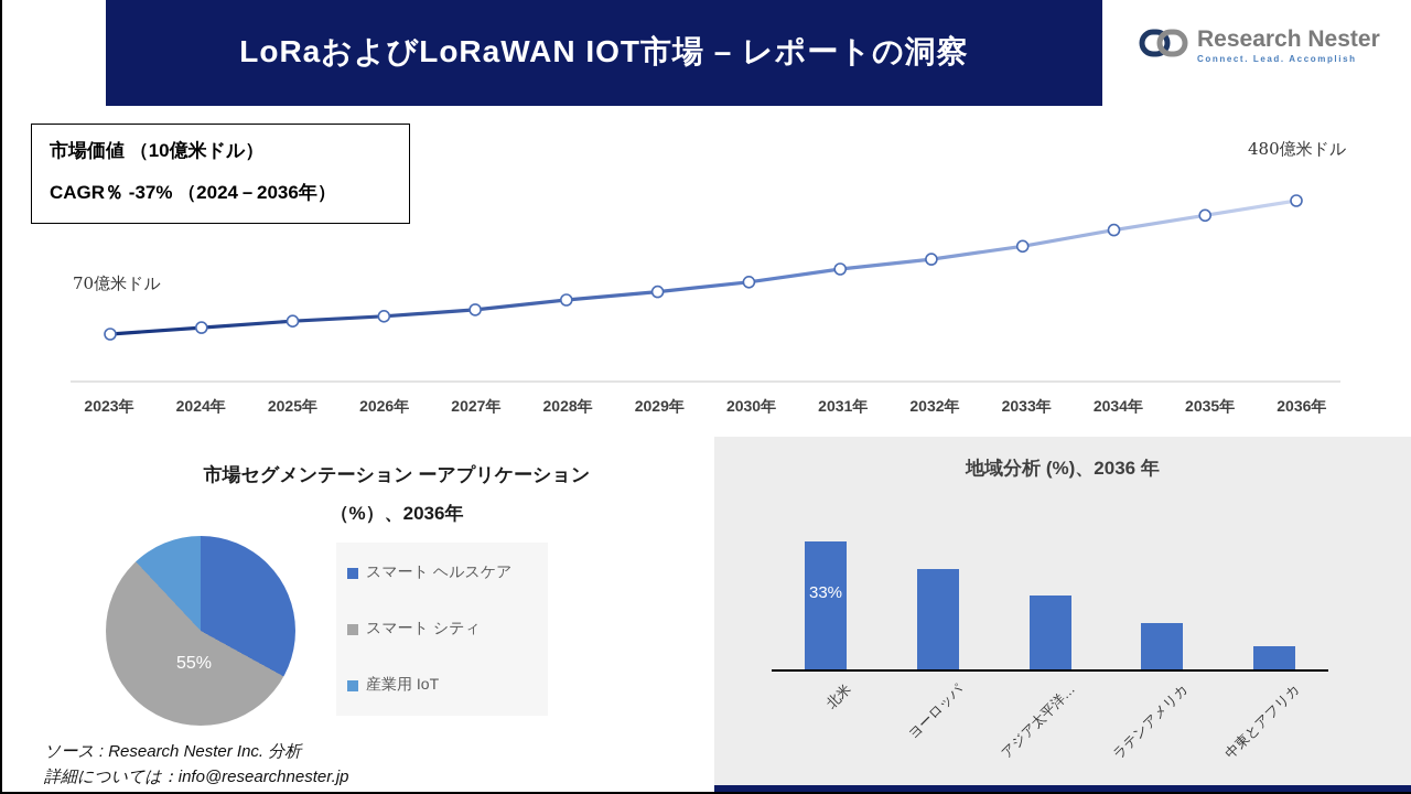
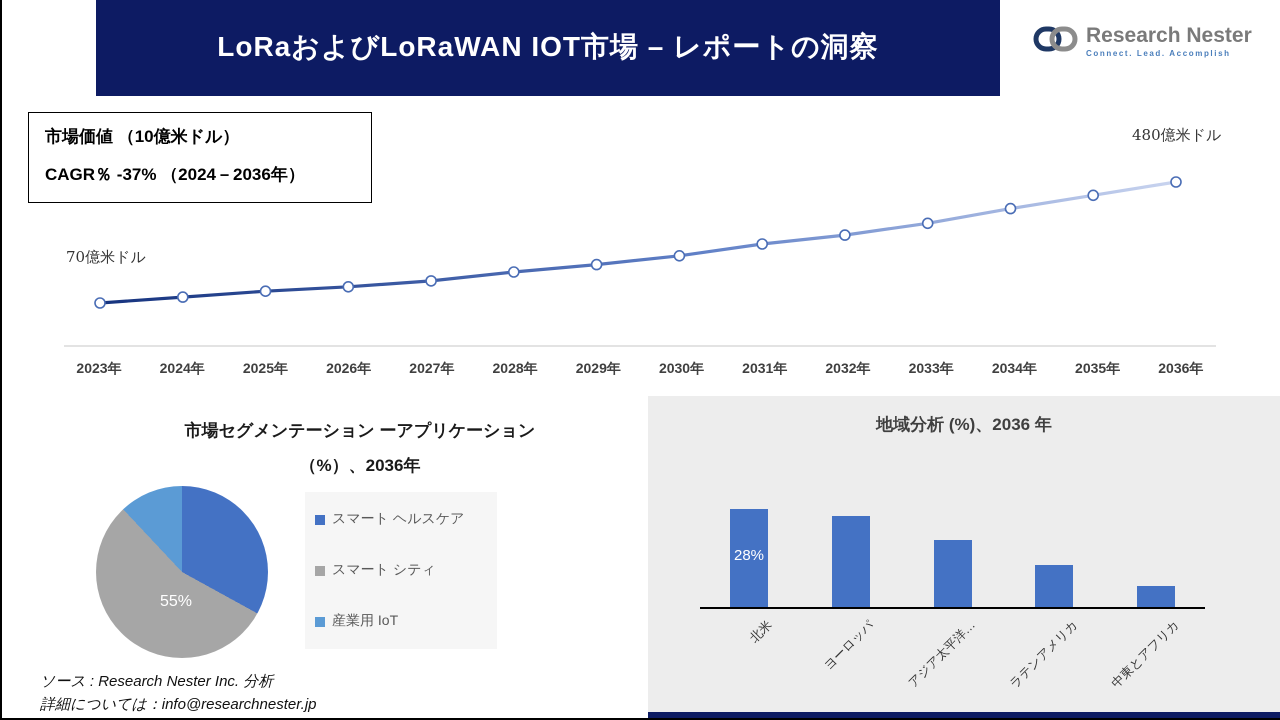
地域分析 (%)、2036 年/北米: 33% -> 28%
